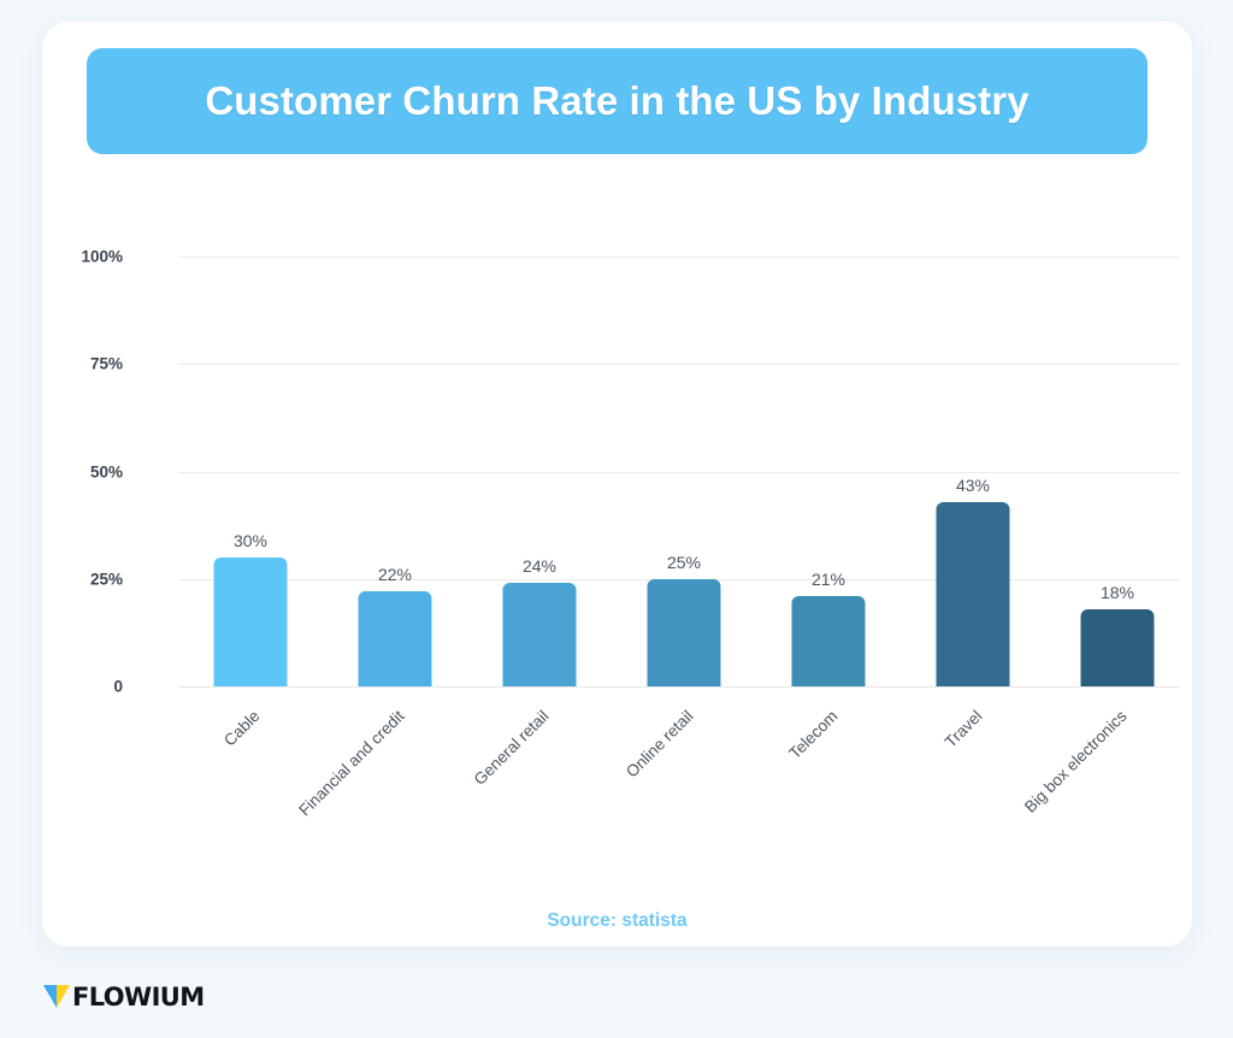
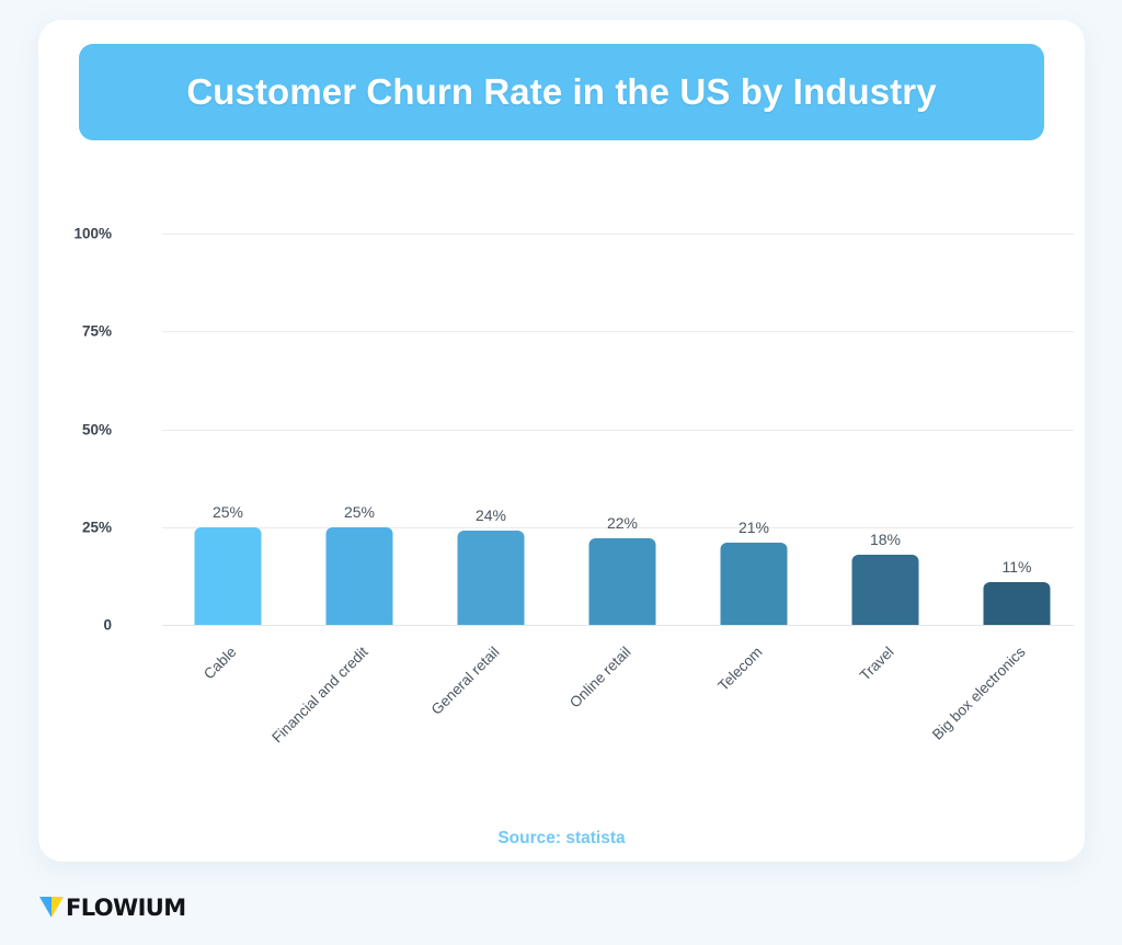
Cable: 30% -> 25%
Financial and credit: 22% -> 25%
Online retail: 25% -> 22%
Travel: 43% -> 18%
Big box electronics: 18% -> 11%
